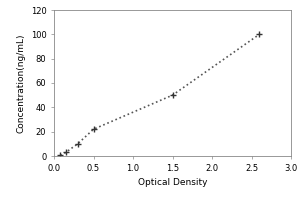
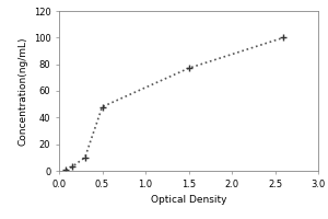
0.5: 22 -> 48
1.5: 50 -> 77
